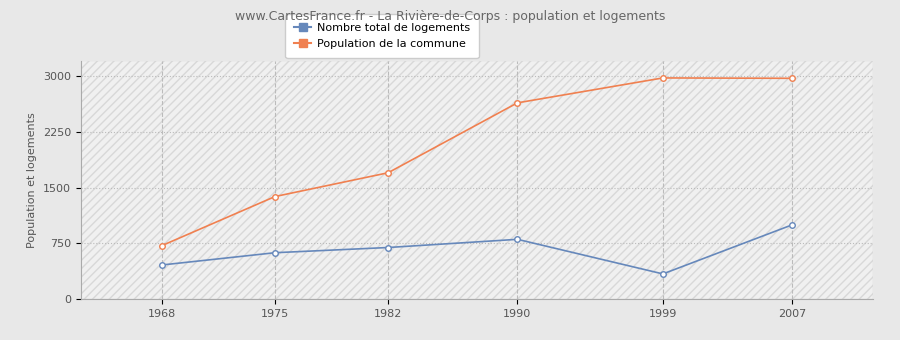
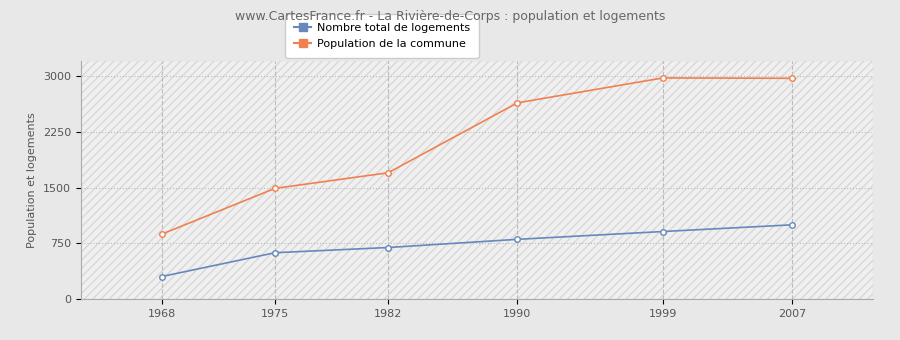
Nombre total de logements/1968: 460 -> 300
Population de la commune/1968: 720 -> 880
Population de la commune/1975: 1380 -> 1490
Nombre total de logements/1999: 340 -> 910
